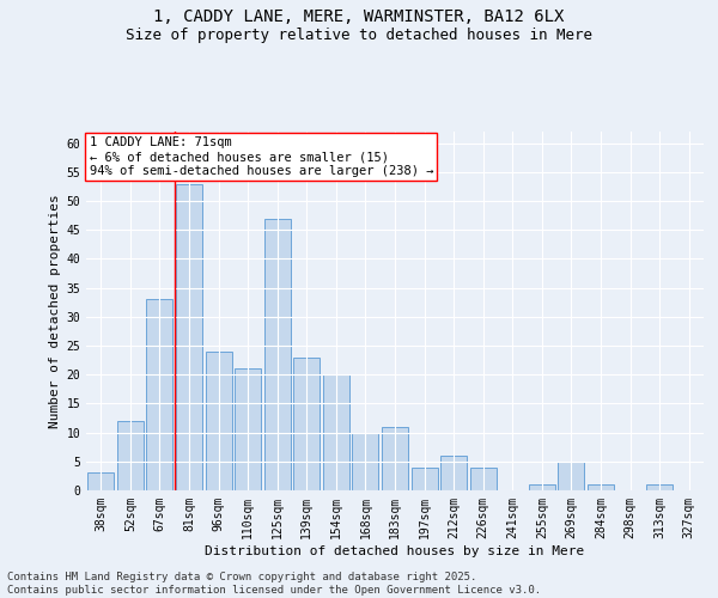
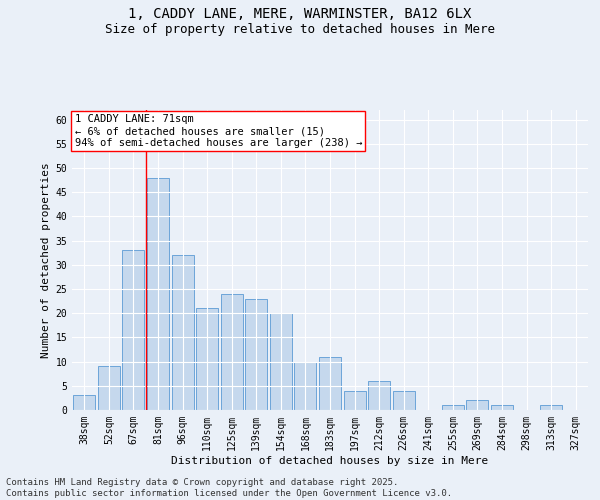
52sqm: 12 -> 9
81sqm: 53 -> 48
96sqm: 24 -> 32
125sqm: 47 -> 24
269sqm: 5 -> 2
